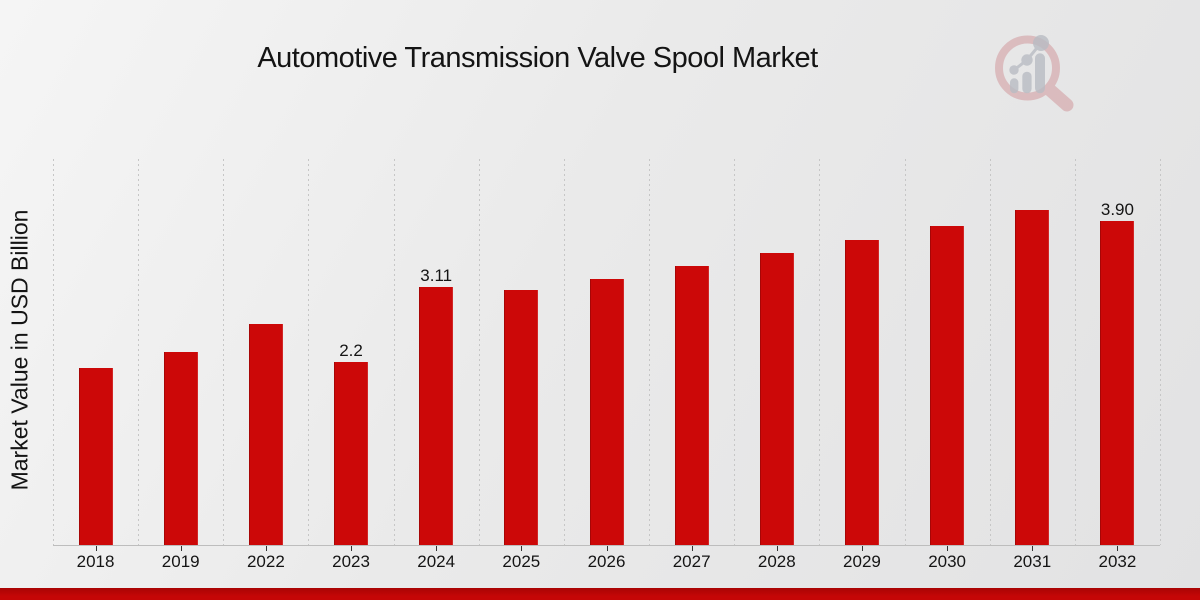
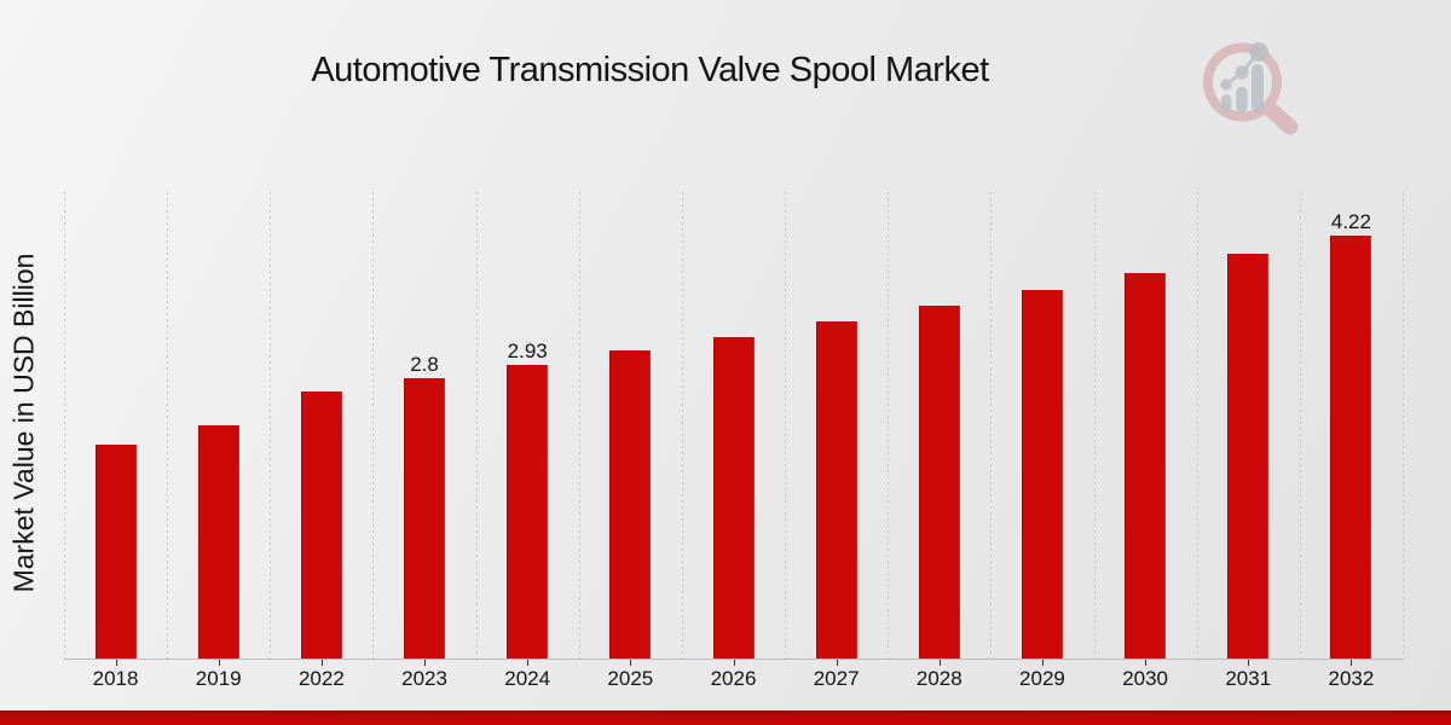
2023: 2.2 -> 2.8
2024: 3.11 -> 2.93
2032: 3.90 -> 4.22
